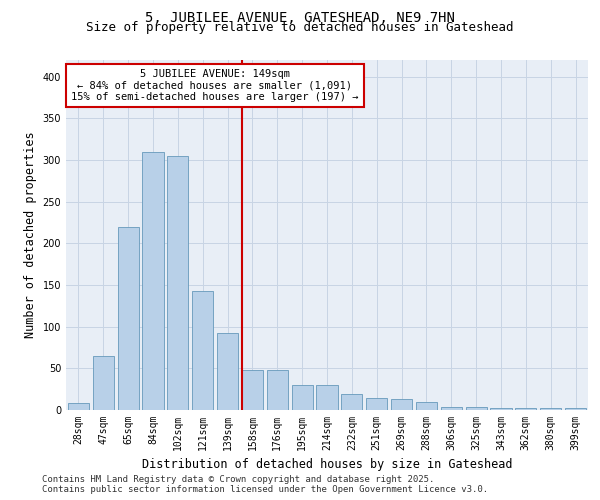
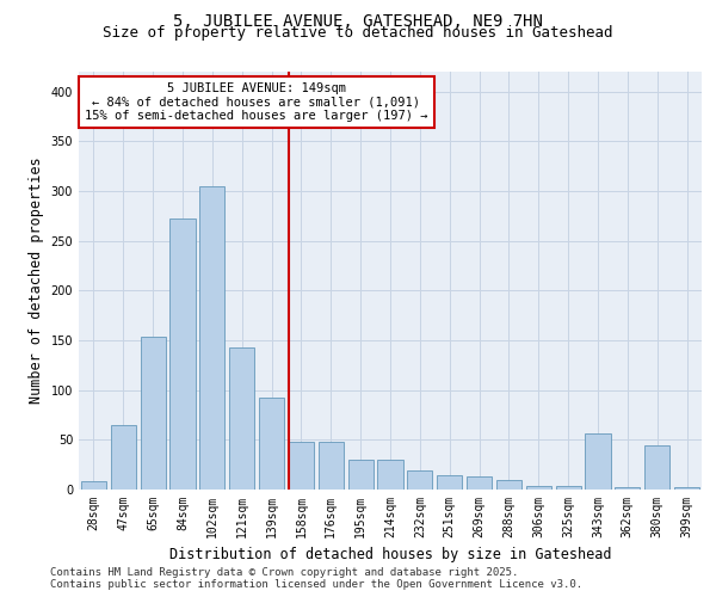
65sqm: 220 -> 154
84sqm: 310 -> 272
343sqm: 2 -> 56
380sqm: 2 -> 44
